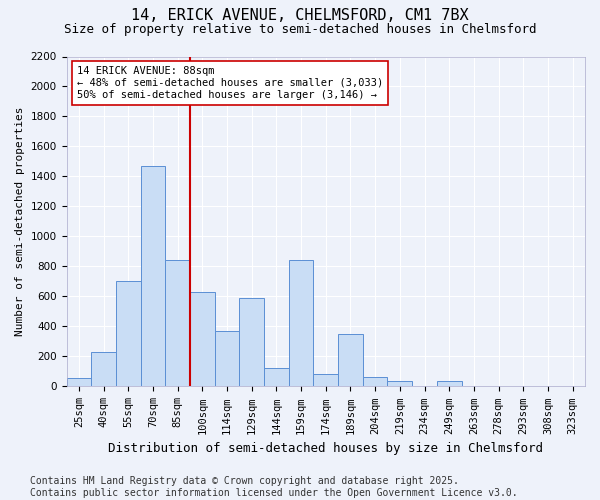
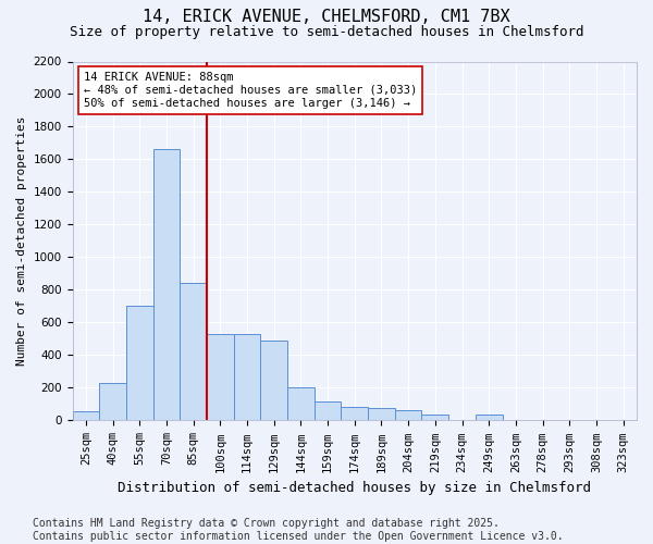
70sqm: 1470 -> 1660
100sqm: 630 -> 530
114sqm: 370 -> 530
129sqm: 590 -> 490
144sqm: 120 -> 200
159sqm: 840 -> 120
189sqm: 350 -> 80
